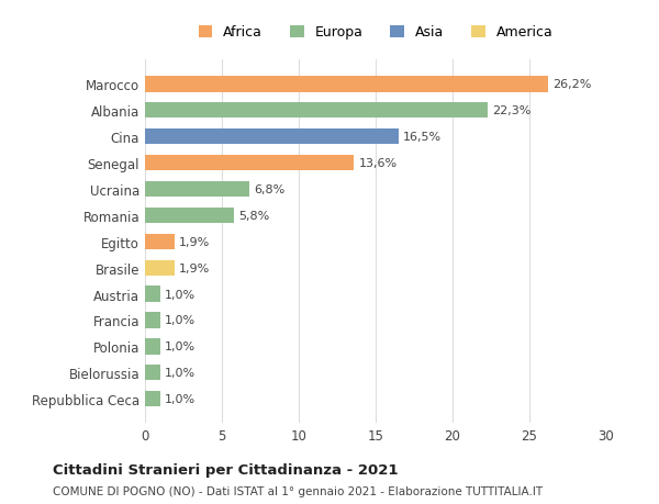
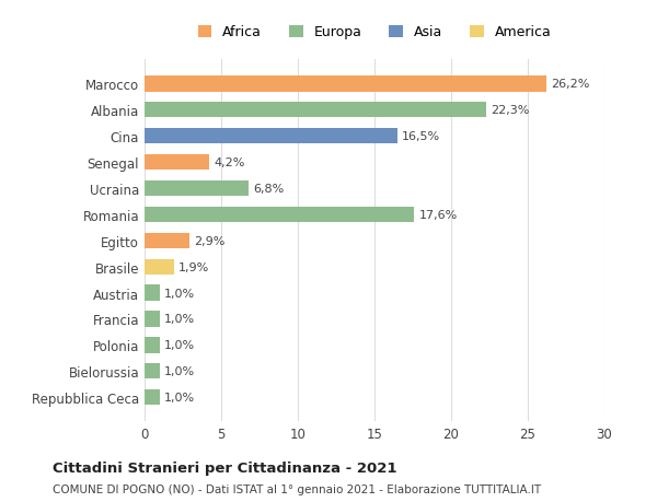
Senegal: 13,6% -> 4,2%
Romania: 5,8% -> 17,6%
Egitto: 1,9% -> 2,9%
